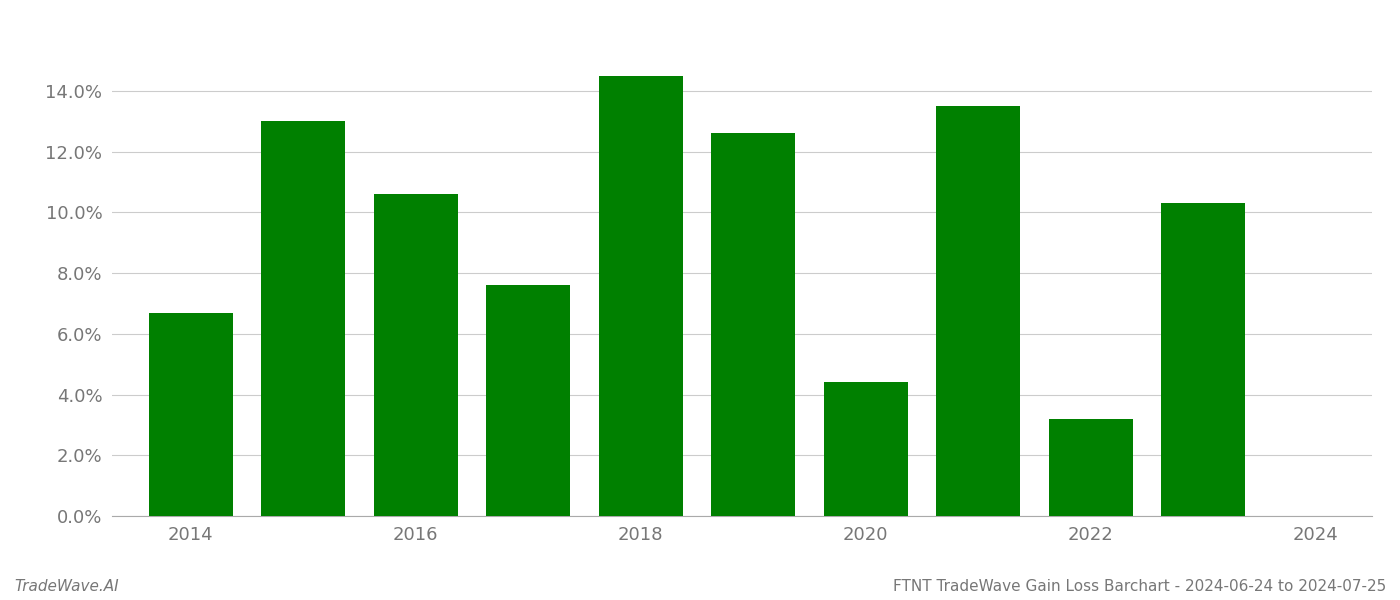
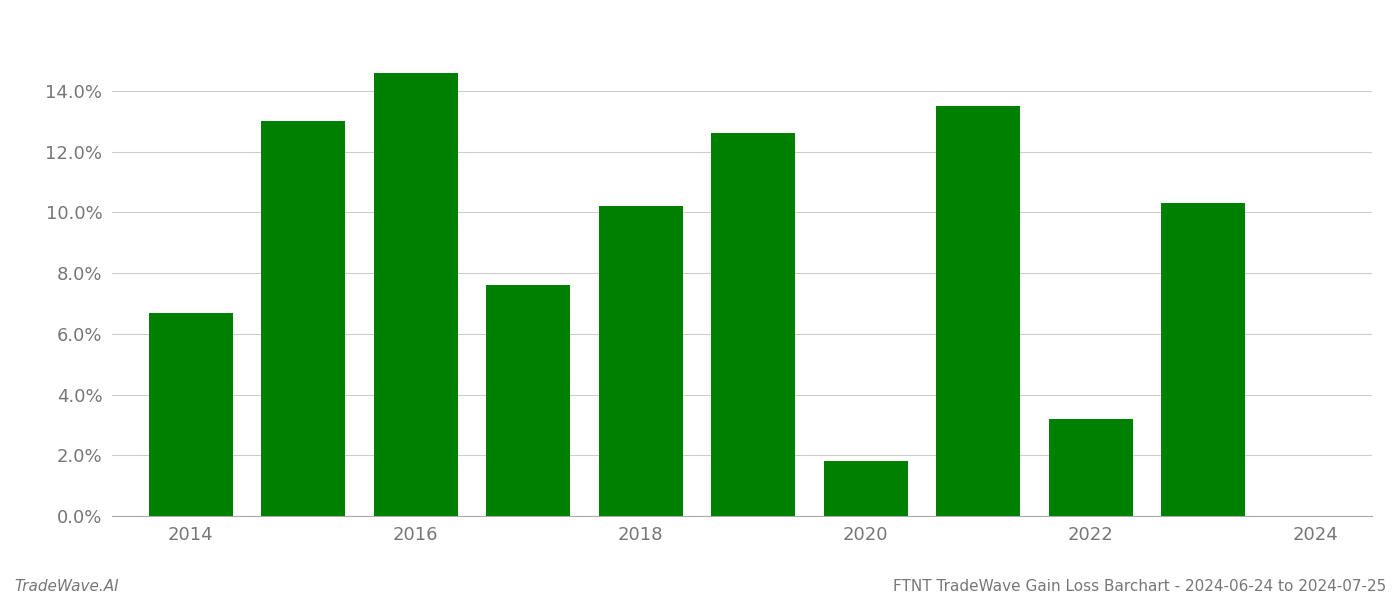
2016: 10.6% -> 14.6%
2018: 14.5% -> 10.2%
2020: 4.4% -> 1.8%
